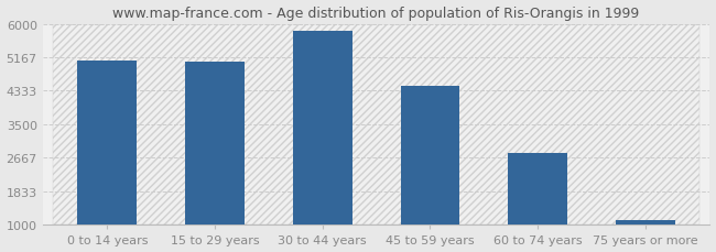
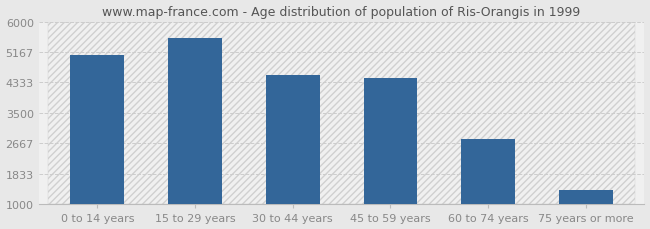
15 to 29 years: 5050 -> 5550
30 to 44 years: 5810 -> 4550
75 years or more: 1120 -> 1400
